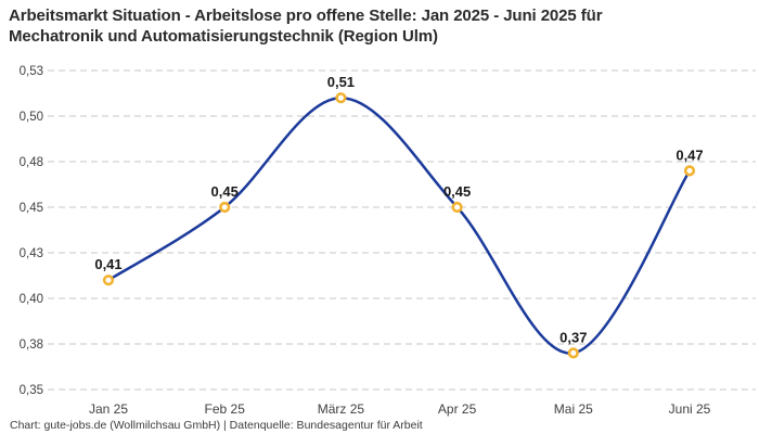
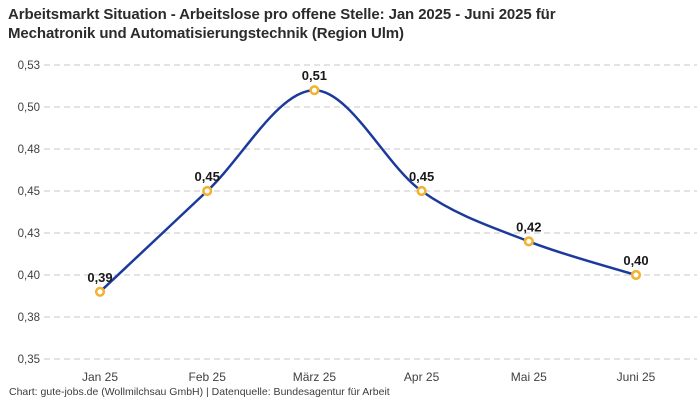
Jan 25: 0,41 -> 0,39
Mai 25: 0,37 -> 0,42
Juni 25: 0,47 -> 0,40
